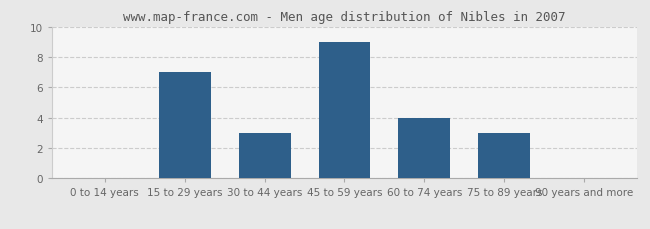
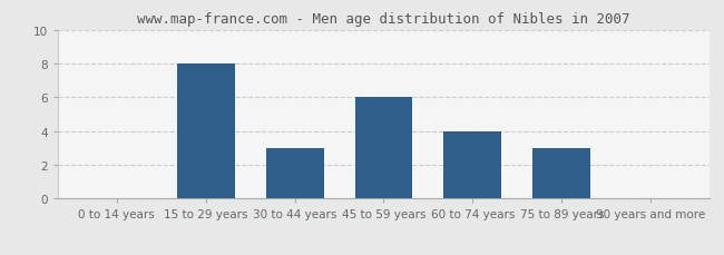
15 to 29 years: 7.0 -> 8.0
45 to 59 years: 9.0 -> 6.0
